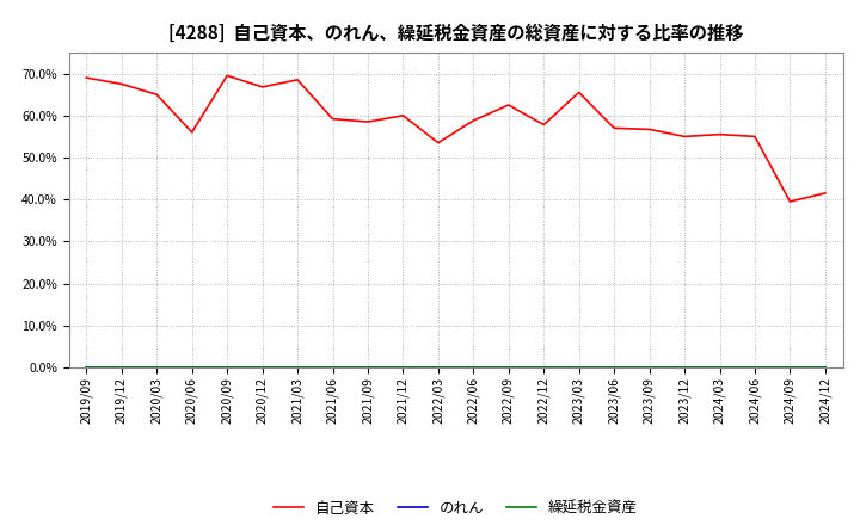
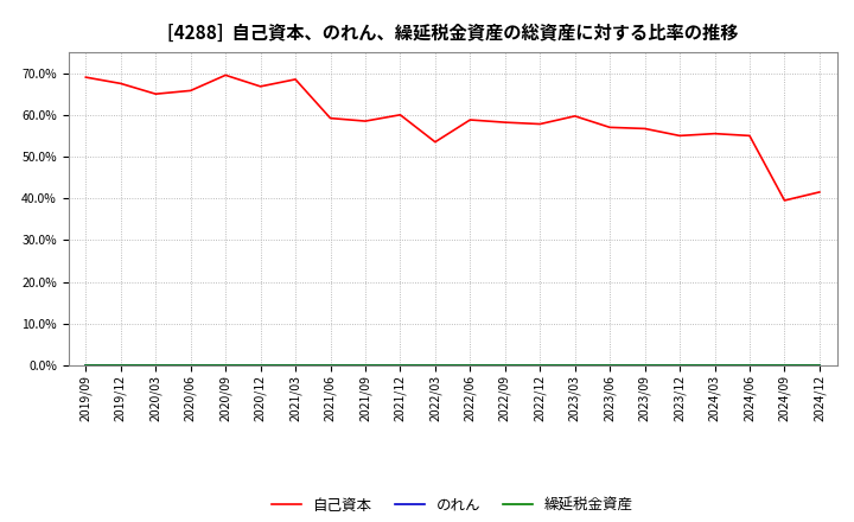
自己資本/2020/06: 56.0% -> 65.8%
自己資本/2022/09: 62.5% -> 58.2%
自己資本/2023/03: 65.5% -> 59.7%
